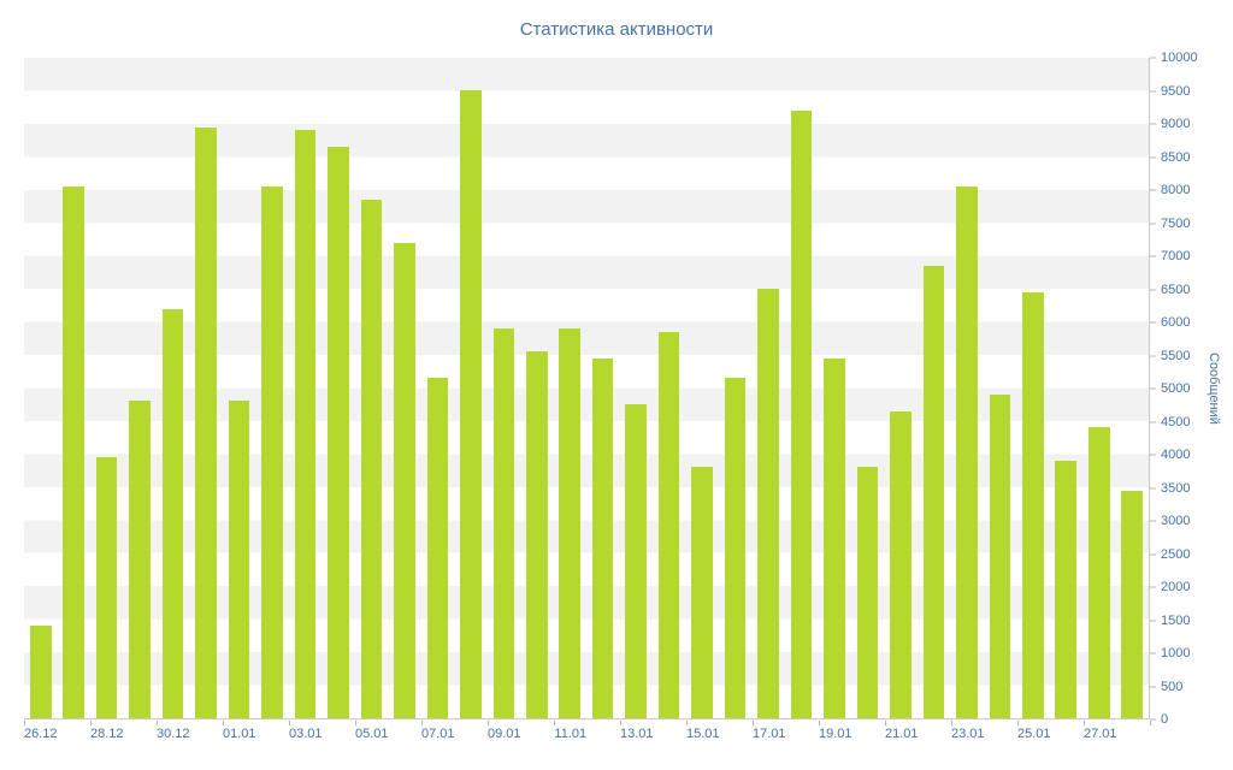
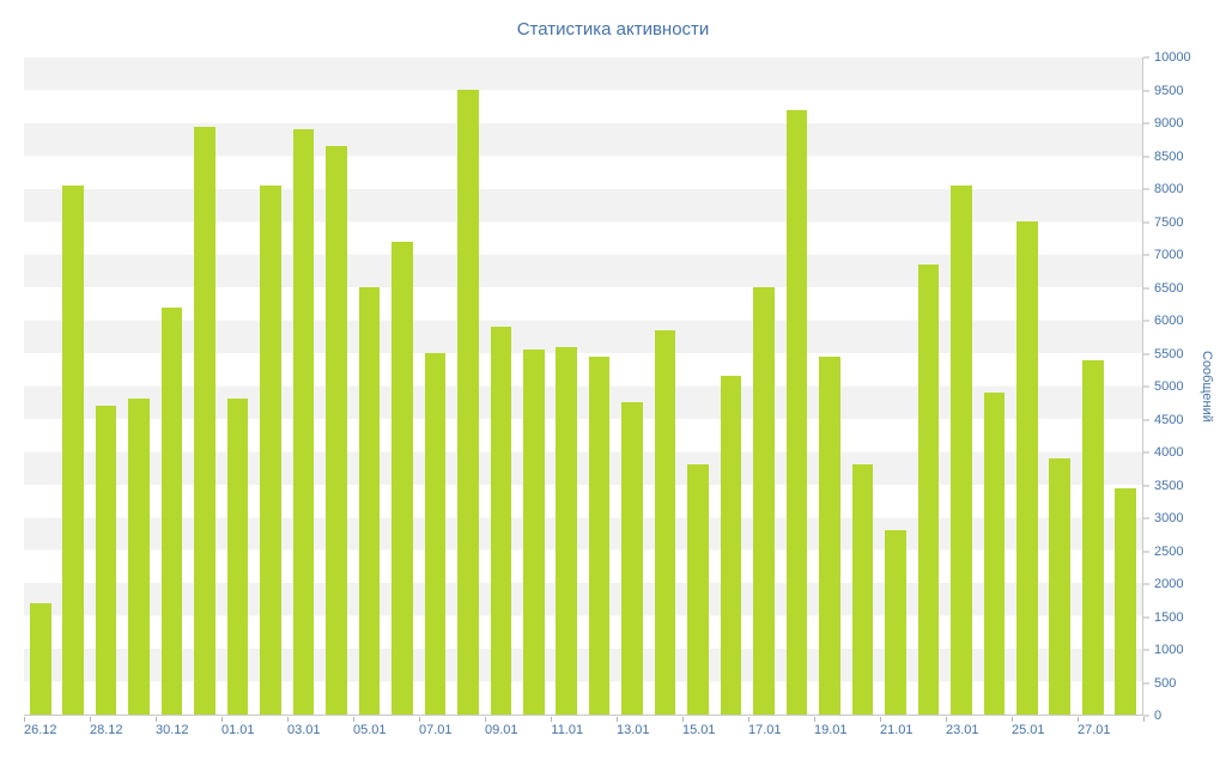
26.12: 1400 -> 1700
28.12: 4000 -> 4700
05.01: 7800 -> 6500
07.01: 5200 -> 5500
11.01: 5900 -> 5600
21.01: 4600 -> 2800
25.01: 6400 -> 7500
27.01: 4400 -> 5400
